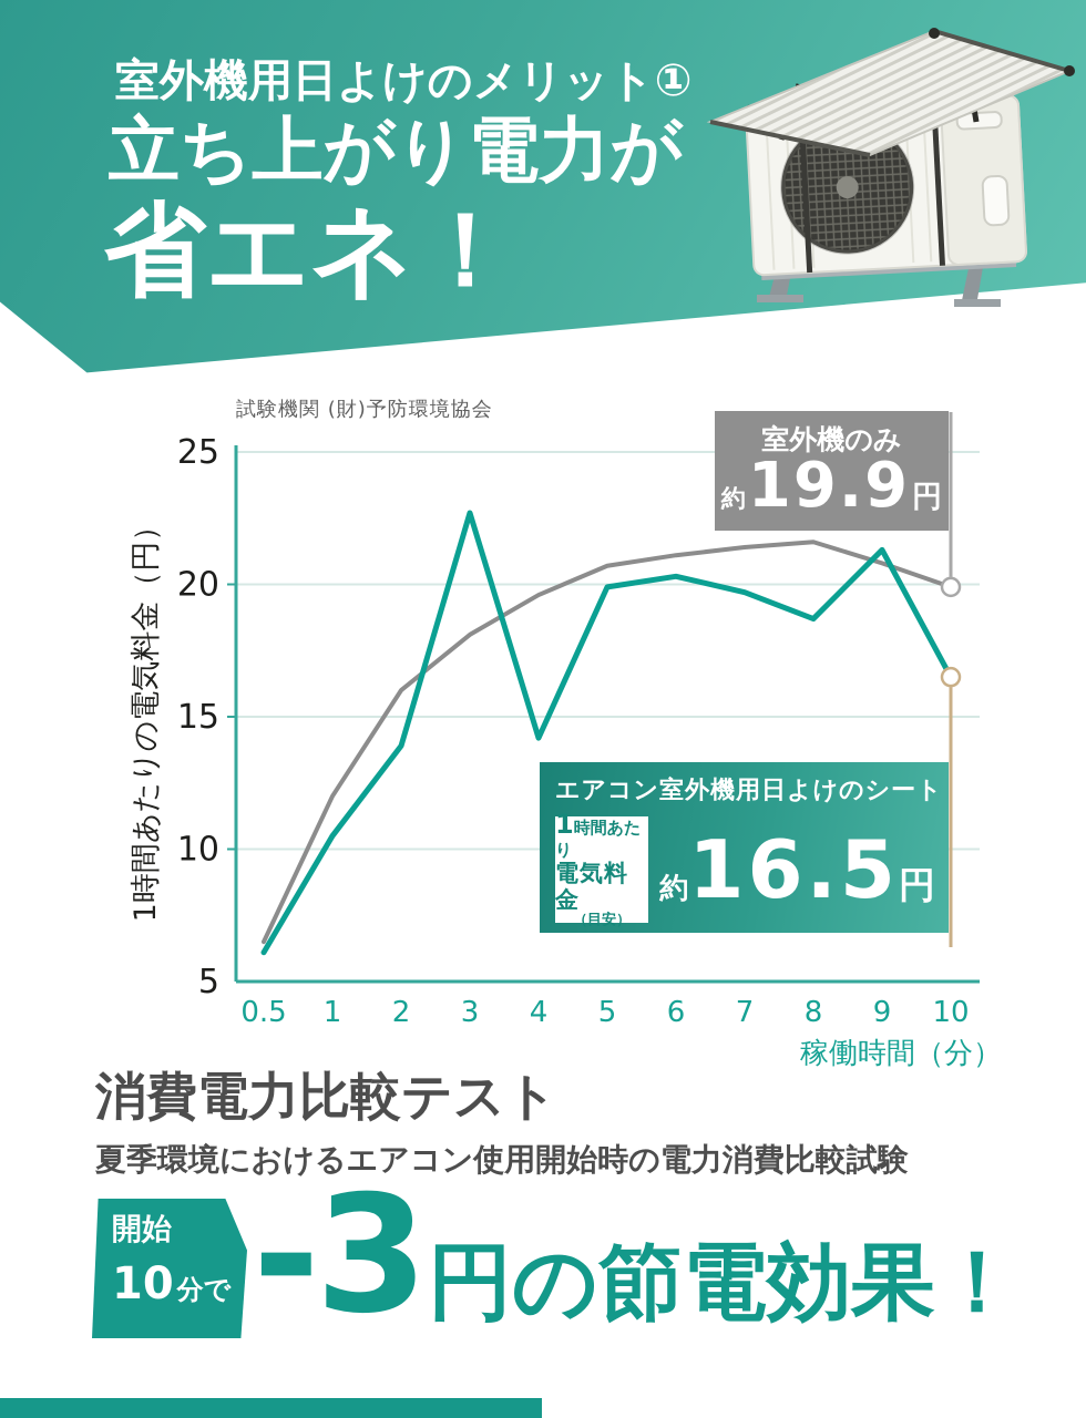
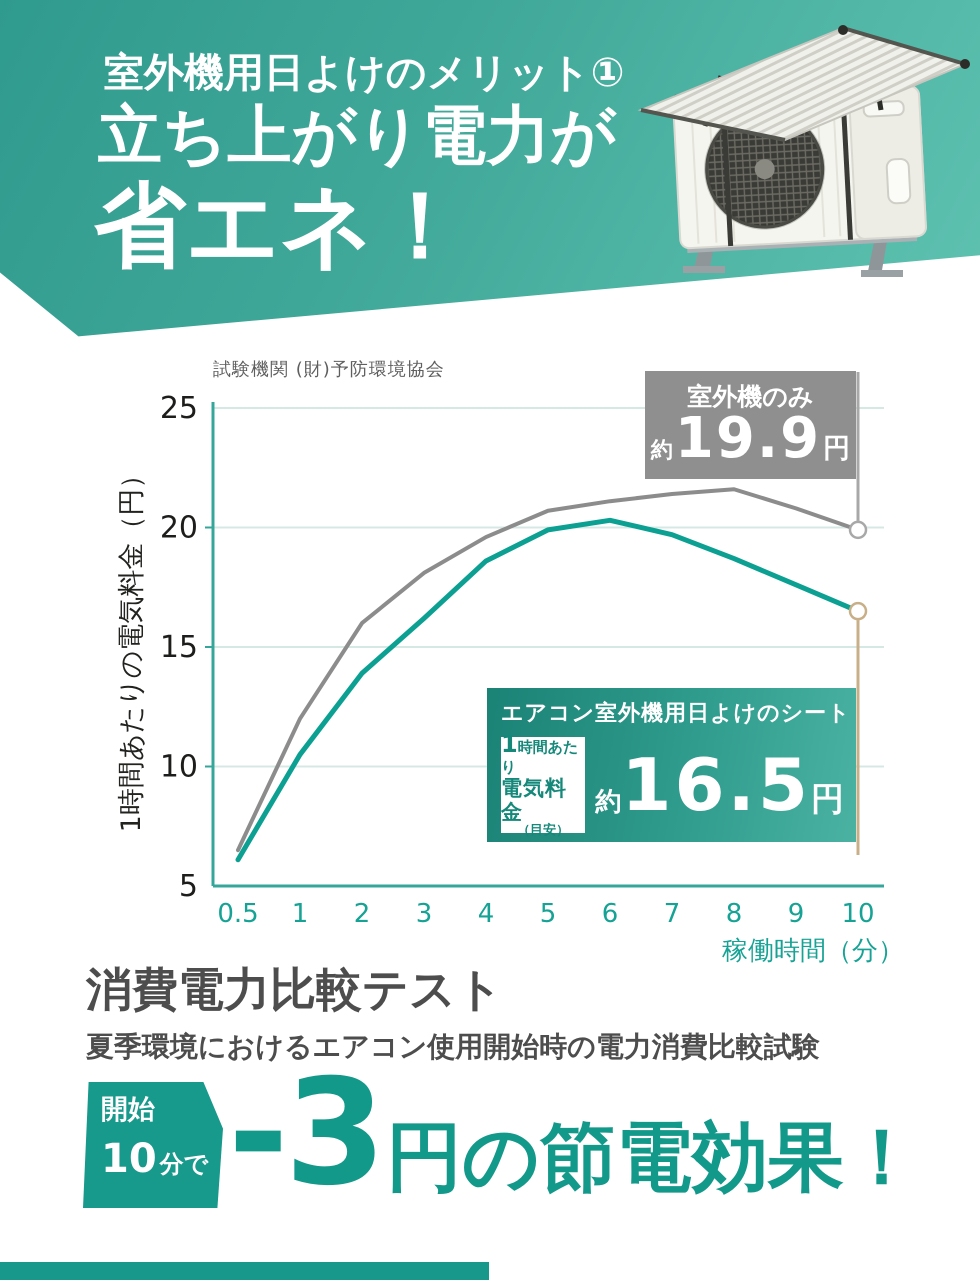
エアコン室外機用日よけのシート/3: 22.7 -> 16.2
エアコン室外機用日よけのシート/4: 14.2 -> 18.6
エアコン室外機用日よけのシート/9: 21.3 -> 17.6
